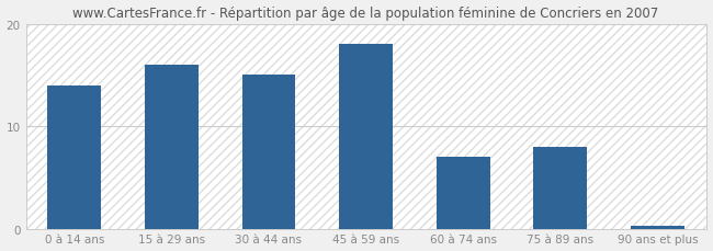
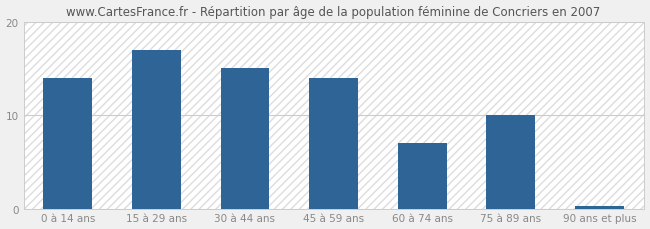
15 à 29 ans: 16.0 -> 17.0
45 à 59 ans: 18.0 -> 14.0
75 à 89 ans: 8.0 -> 10.0
